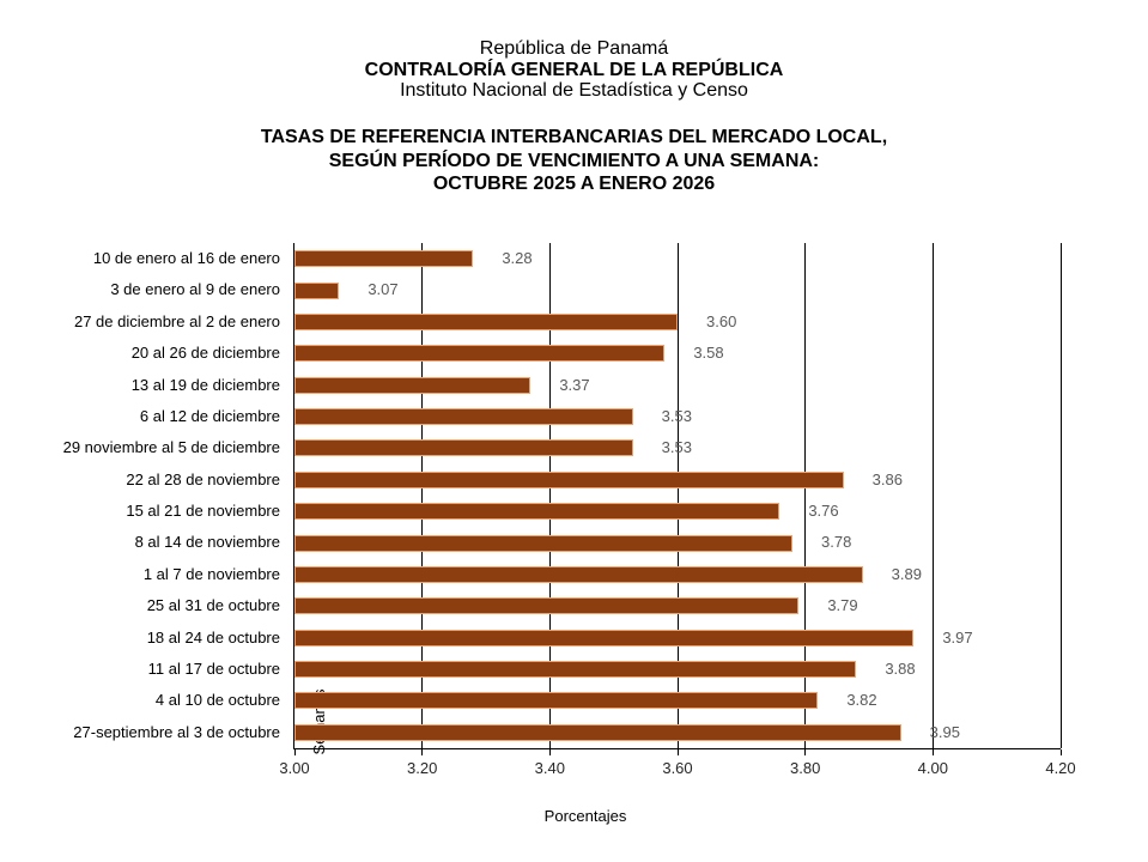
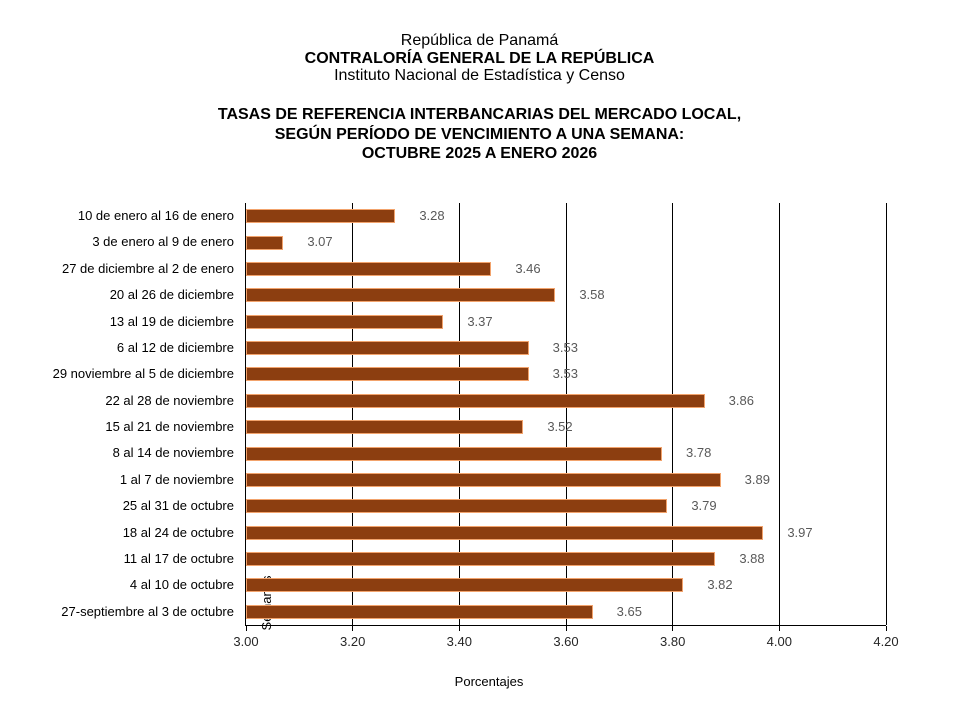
27 de diciembre al 2 de enero: 3.60 -> 3.46
15 al 21 de noviembre: 3.76 -> 3.52
27-septiembre al 3 de octubre: 3.95 -> 3.65
